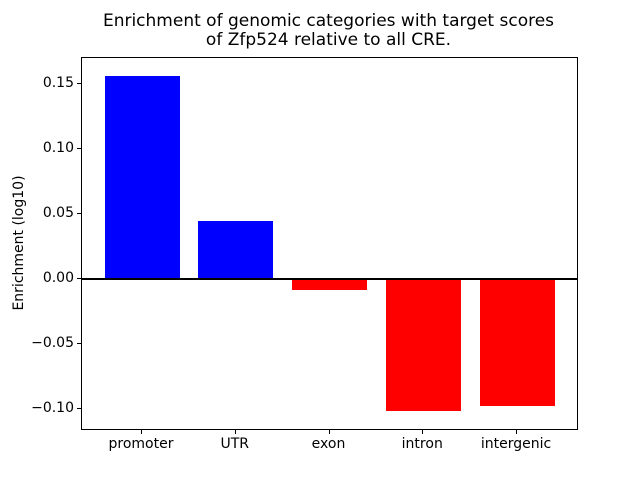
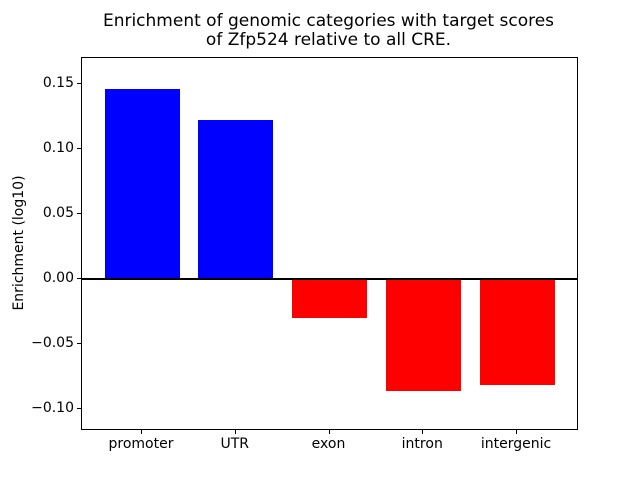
promoter: 0.156 -> 0.146
UTR: 0.045 -> 0.122
exon: -0.008 -> -0.030
intron: -0.101 -> -0.086
intergenic: -0.097 -> -0.081
